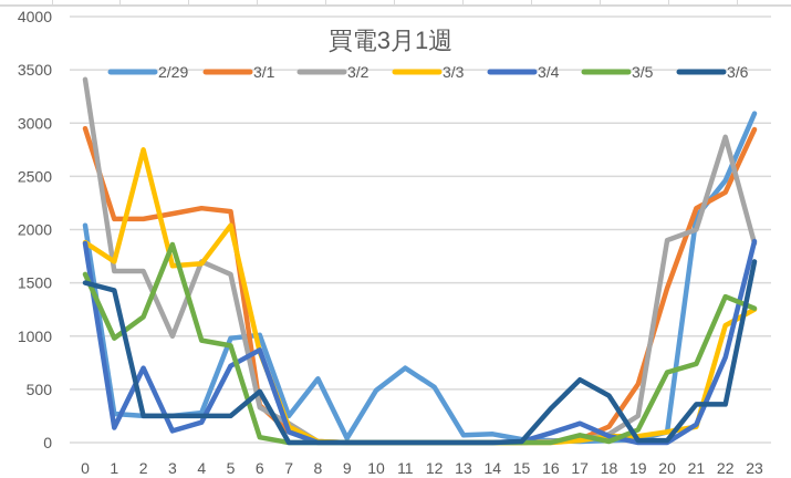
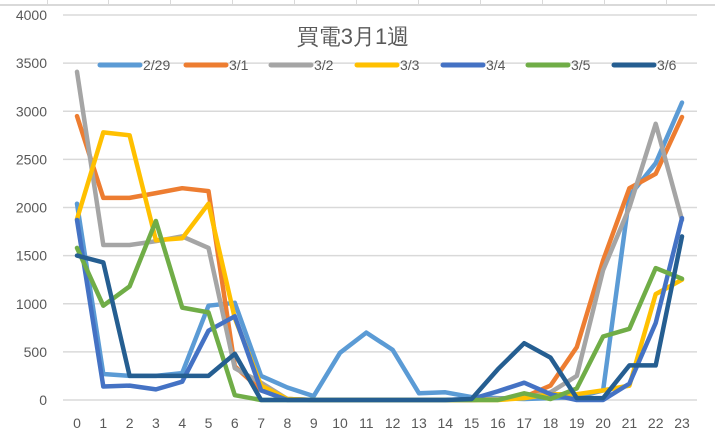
3/3/1: 1700 -> 2800
3/4/2: 700 -> 200
3/2/3: 1000 -> 1600
2/29/8: 600 -> 100
3/2/20: 1900 -> 1400
